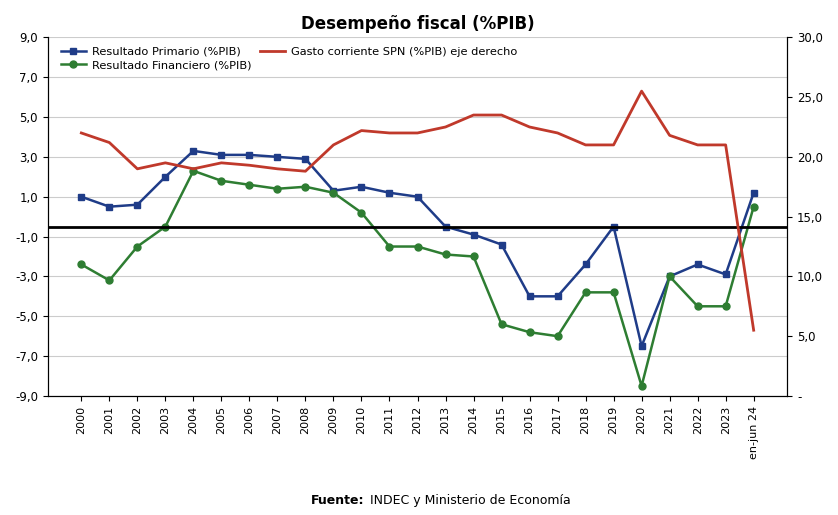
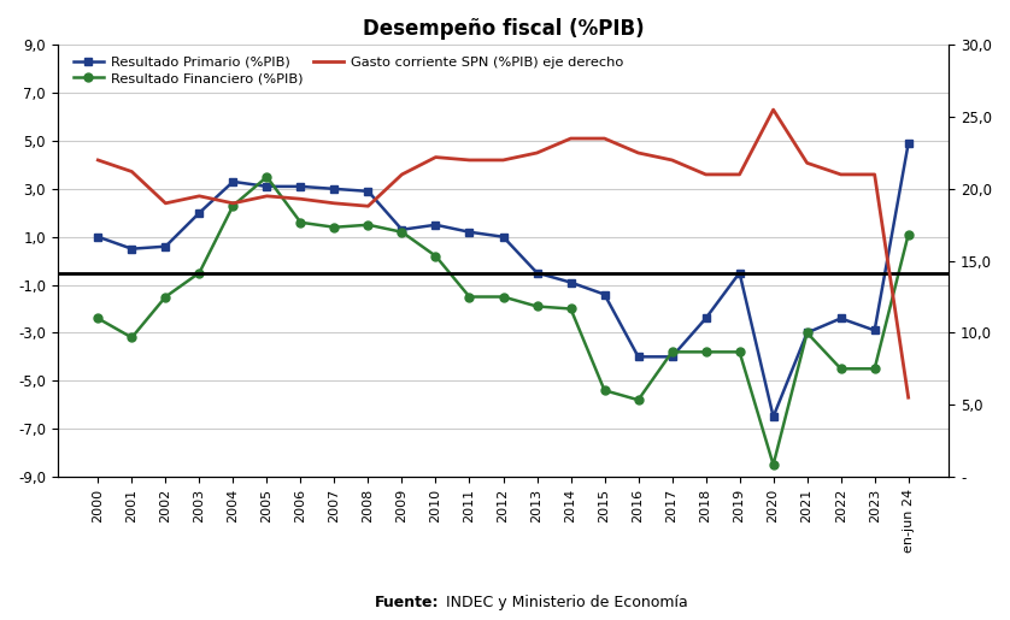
Resultado Financiero (%PIB)/2005: 1,8 -> 3,5
Resultado Financiero (%PIB)/2017: -6,0 -> -3,8
Resultado Primario (%PIB)/en-jun 24: 1,2 -> 4,9
Resultado Financiero (%PIB)/en-jun 24: 0,5 -> 1,1
